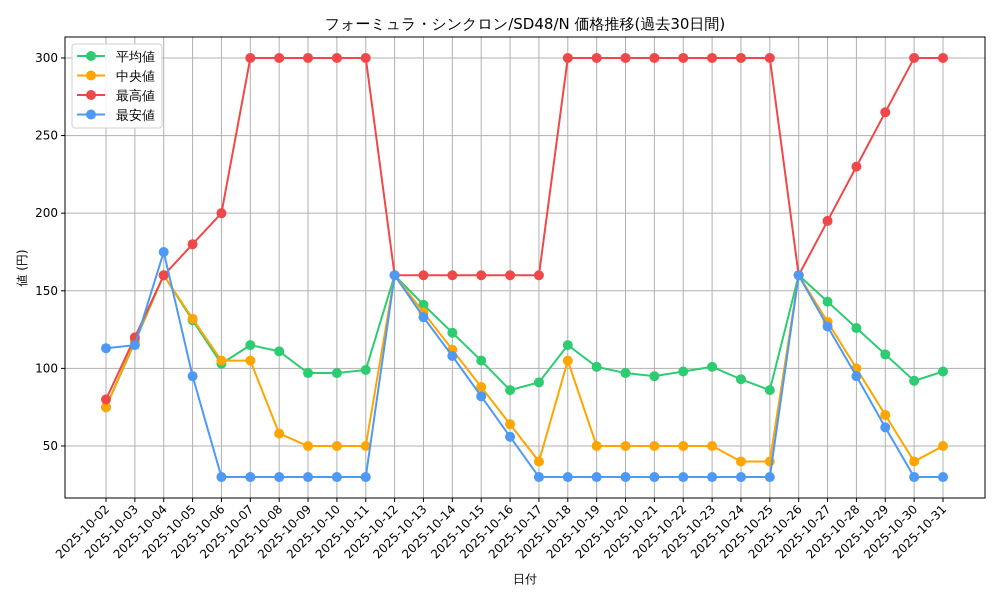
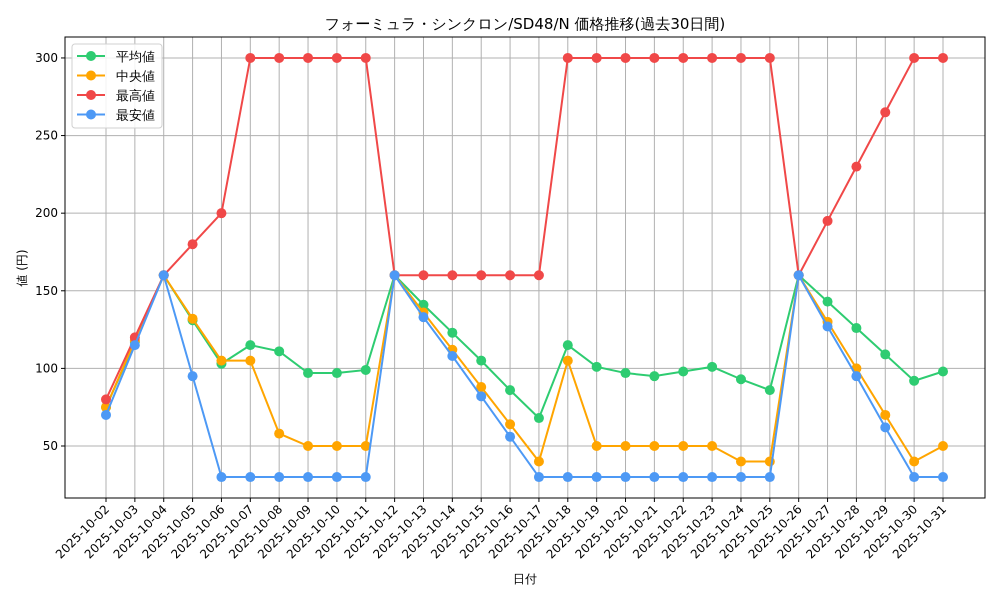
最安値/2025-10-02: 113 -> 70
最安値/2025-10-04: 175 -> 160
平均値/2025-10-17: 91 -> 68
